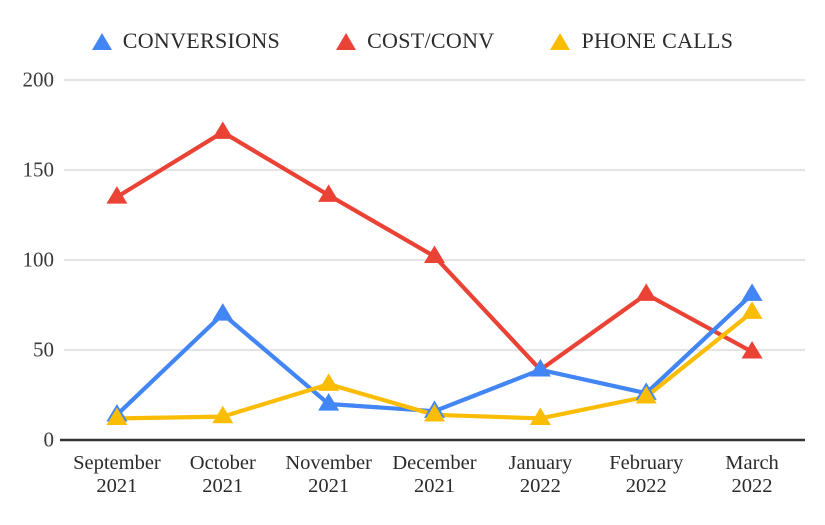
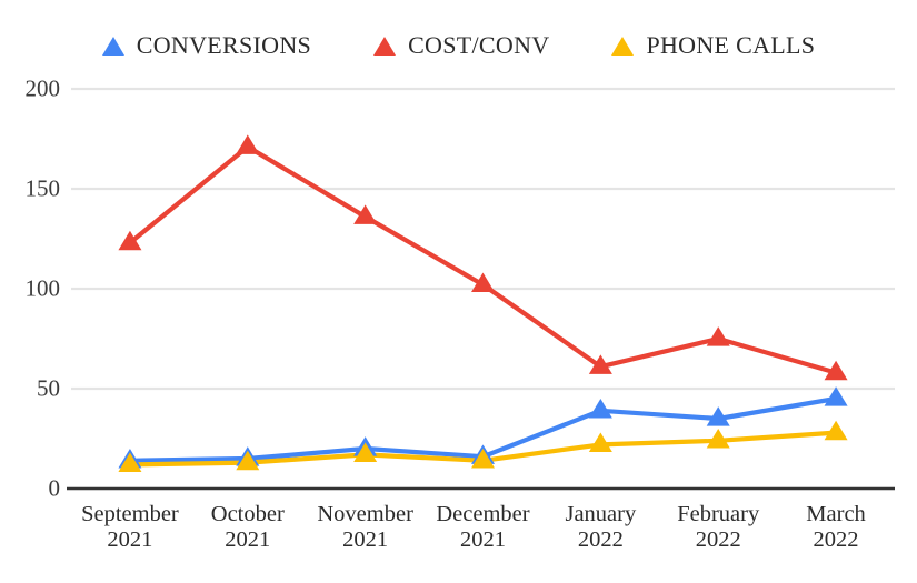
COST/CONV/September 2021: 135 -> 123
CONVERSIONS/October 2021: 70 -> 15
PHONE CALLS/November 2021: 31 -> 17
COST/CONV/January 2022: 39 -> 61
PHONE CALLS/January 2022: 12 -> 22
CONVERSIONS/February 2022: 26 -> 35
COST/CONV/February 2022: 81 -> 75
CONVERSIONS/March 2022: 81 -> 45
COST/CONV/March 2022: 49 -> 58
PHONE CALLS/March 2022: 71 -> 28
